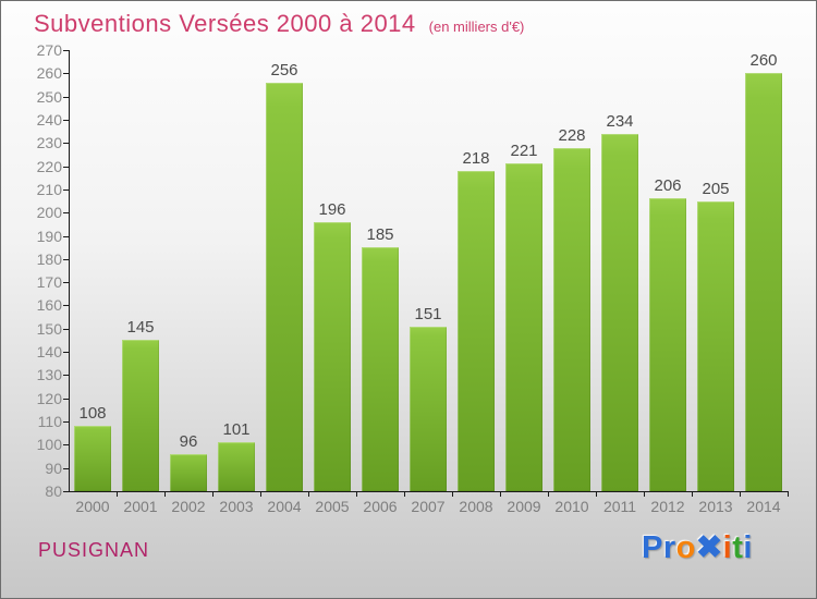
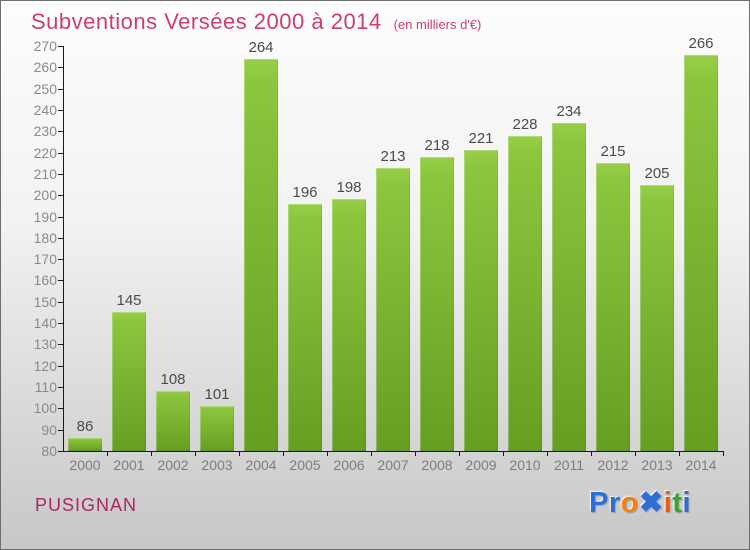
2000: 108 -> 86
2002: 96 -> 108
2004: 256 -> 264
2006: 185 -> 198
2007: 151 -> 213
2012: 206 -> 215
2014: 260 -> 266
